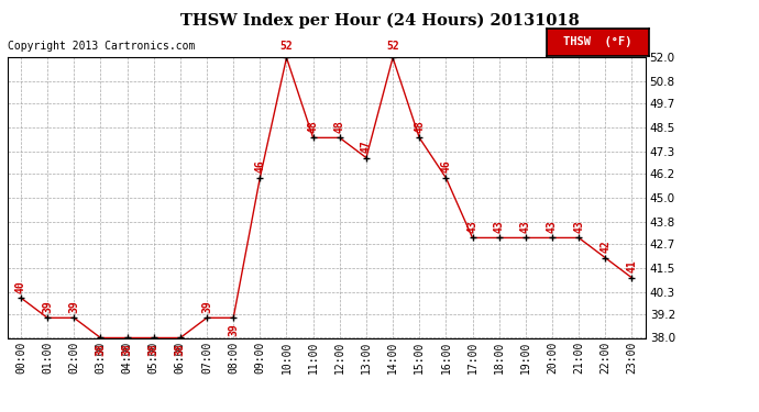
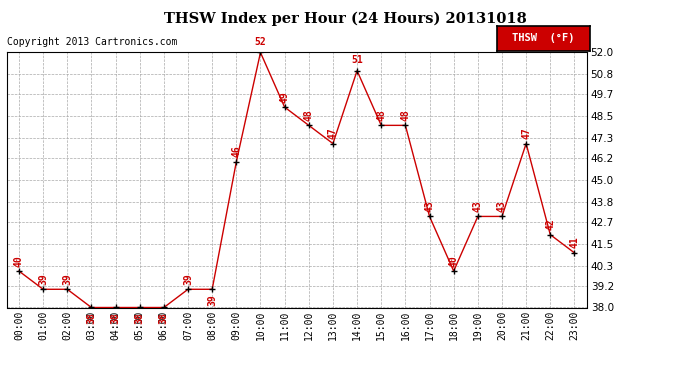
11:00: 48 -> 49
14:00: 52 -> 51
16:00: 46 -> 48
18:00: 43 -> 40
21:00: 43 -> 47
